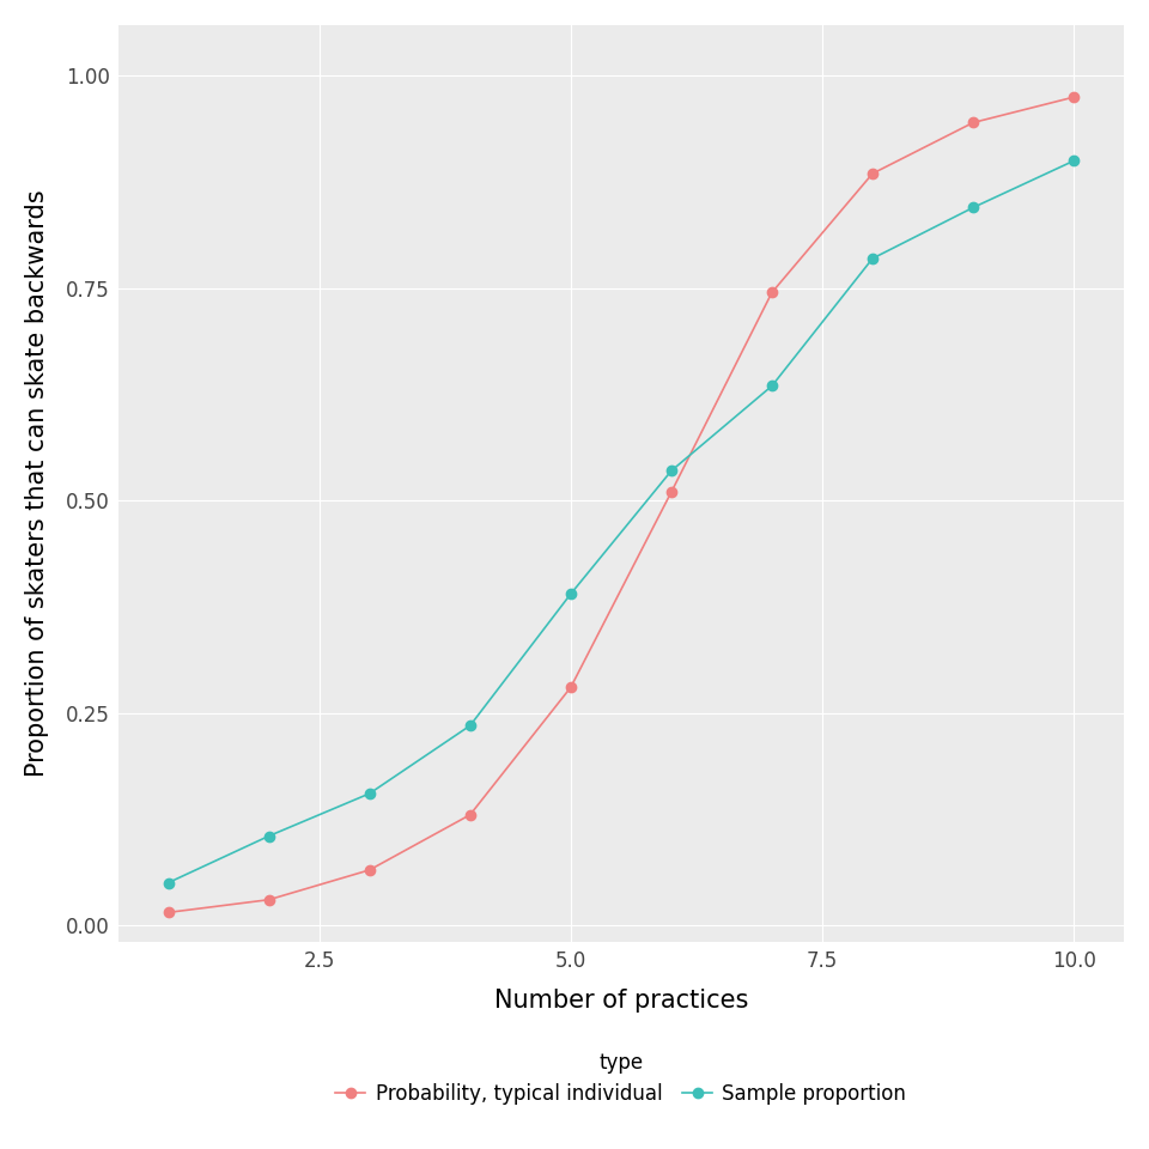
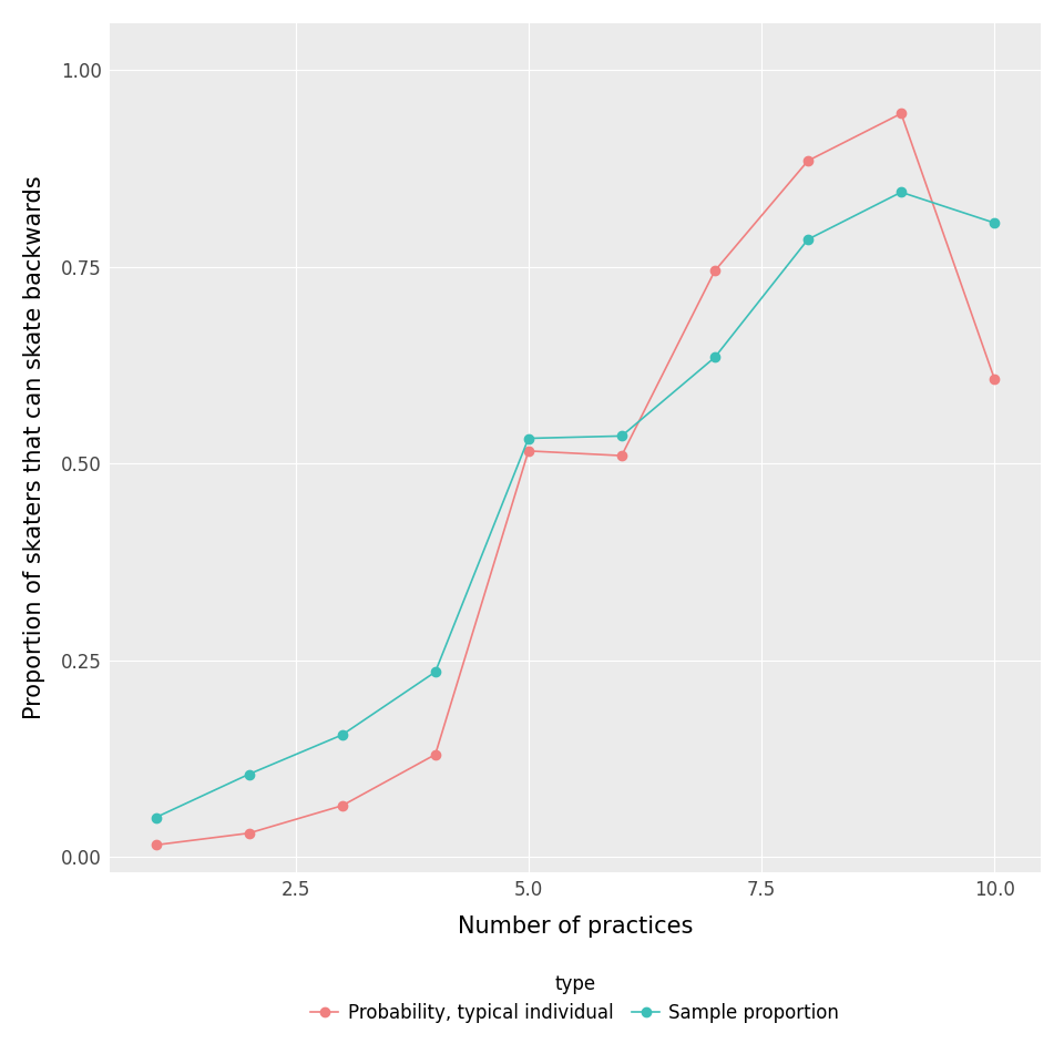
Probability, typical individual/5.0: 0.280 -> 0.516
Sample proportion/5.0: 0.390 -> 0.532
Probability, typical individual/10.0: 0.975 -> 0.608
Sample proportion/10.0: 0.900 -> 0.806
